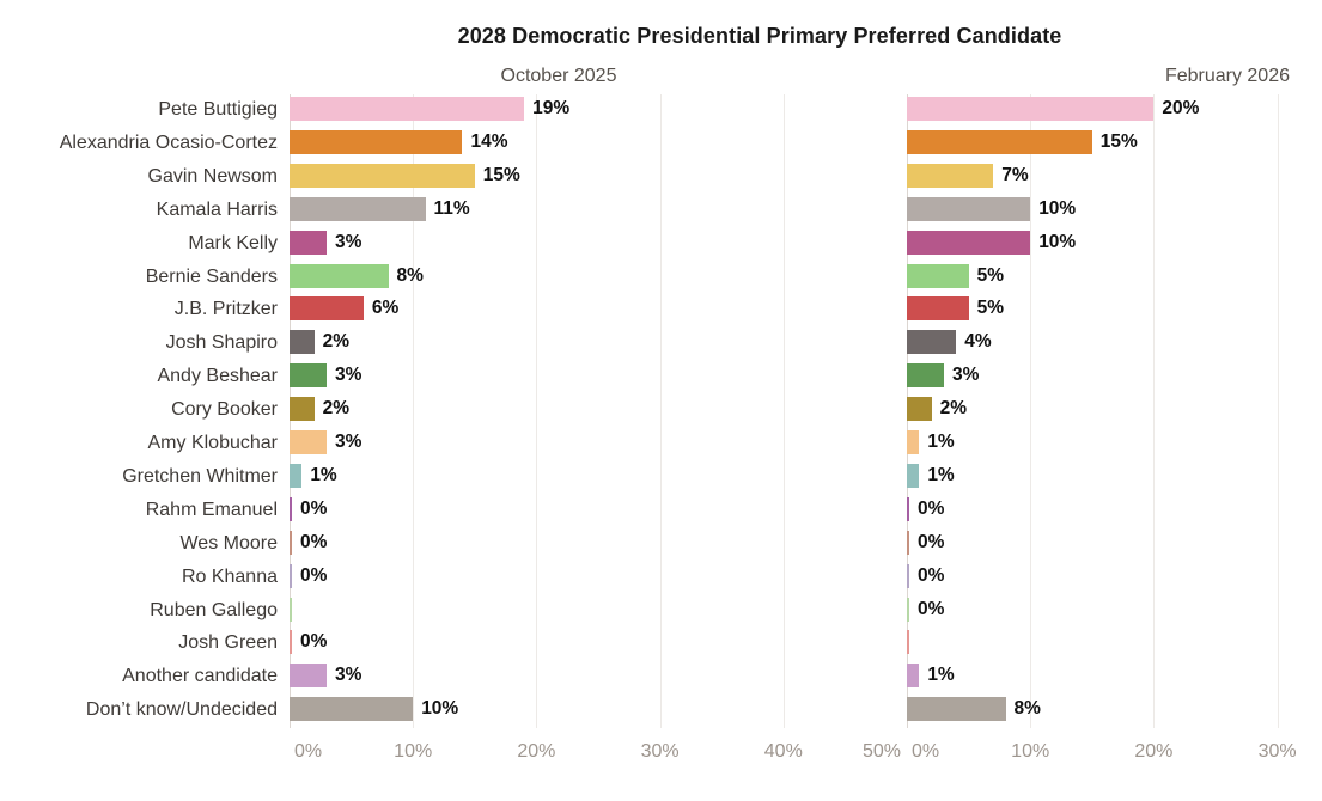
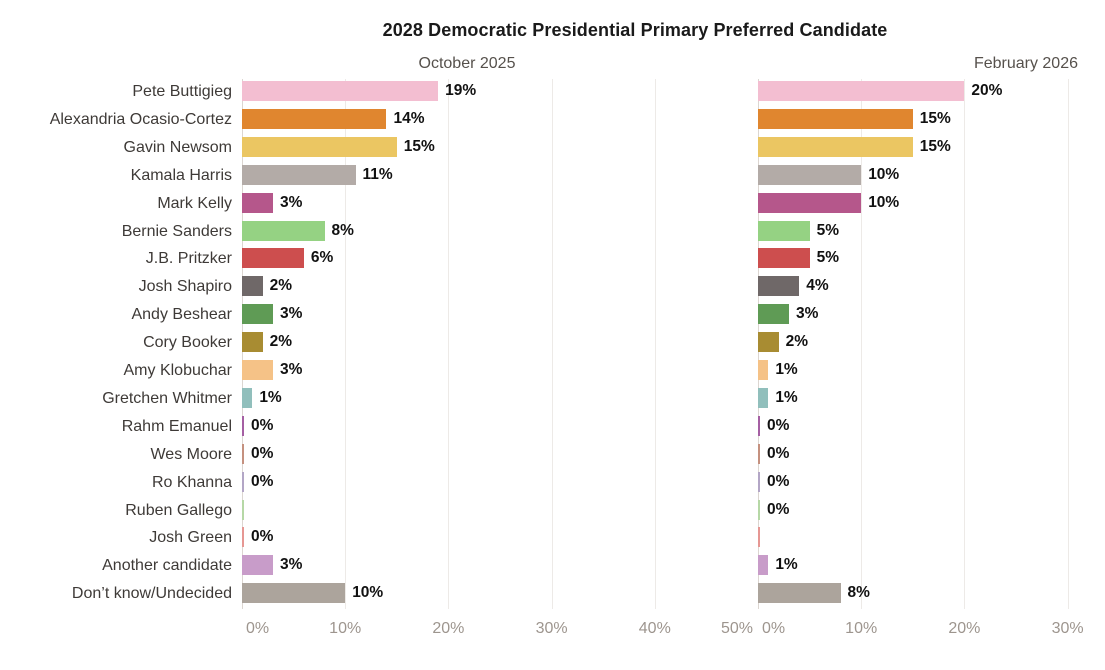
February 2026/Gavin Newsom: 7% -> 15%
